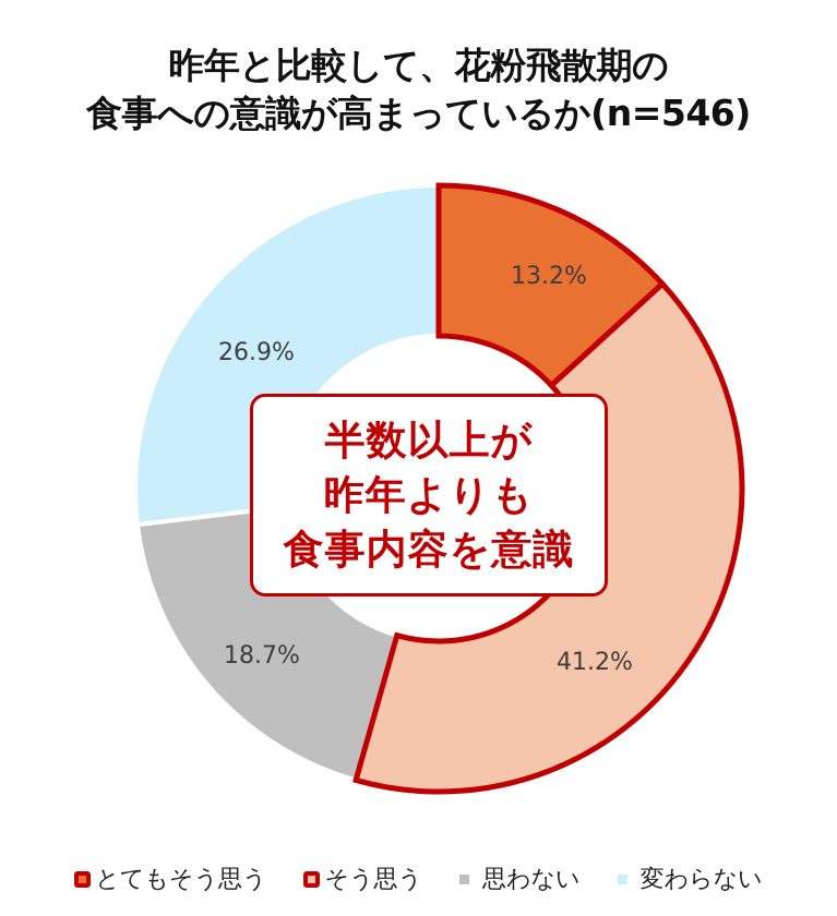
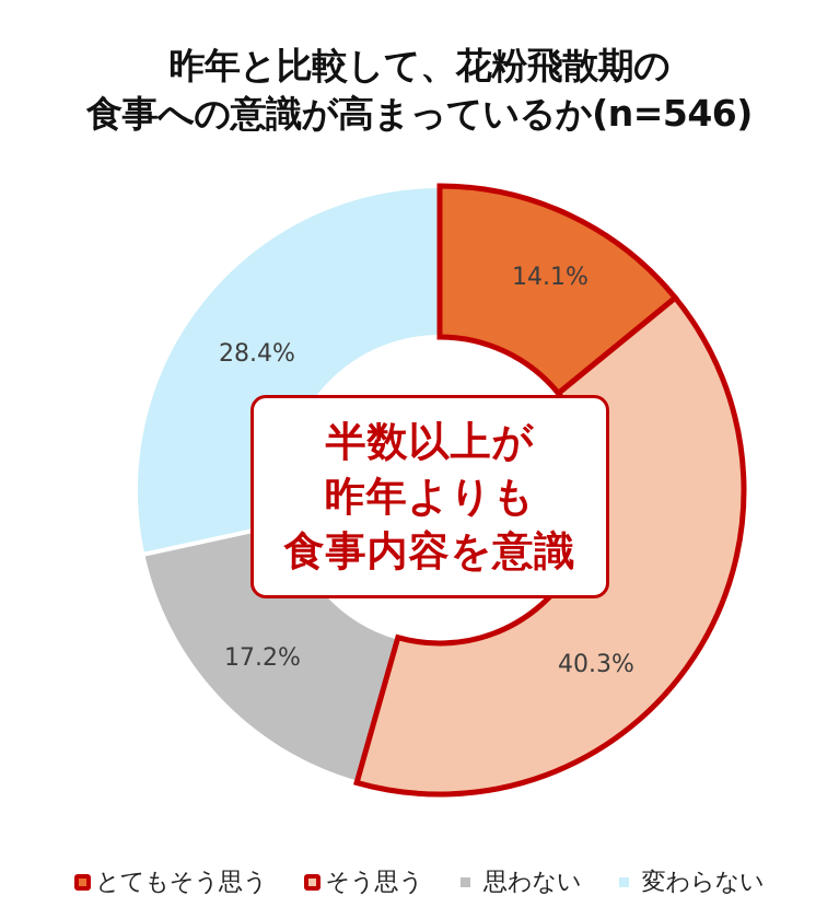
とてもそう思う: 13.2% -> 14.1%
そう思う: 41.2% -> 40.3%
思わない: 18.7% -> 17.2%
変わらない: 26.9% -> 28.4%
